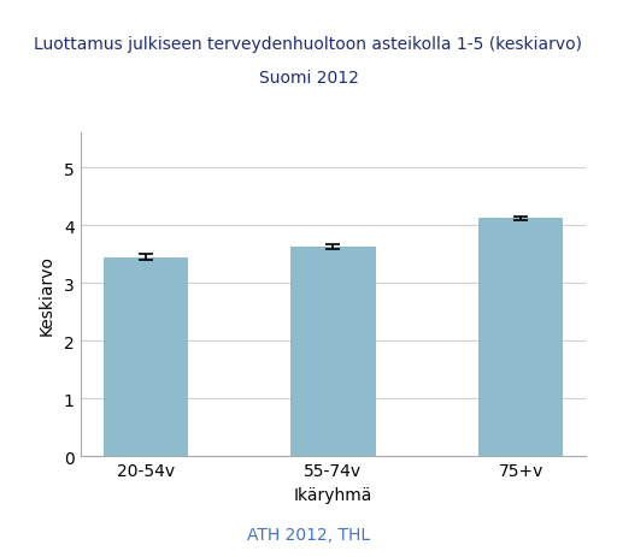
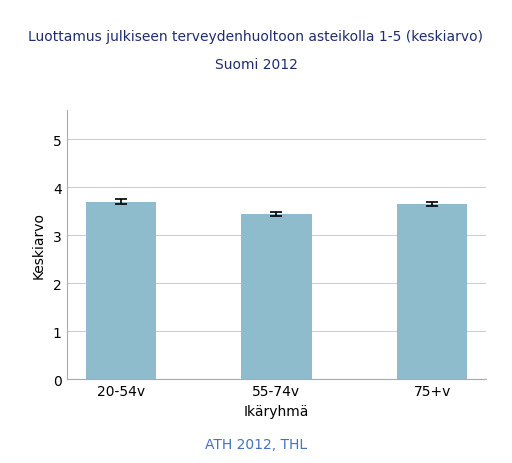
20-54v: 3.45 -> 3.70
55-74v: 3.63 -> 3.45
75+v: 4.12 -> 3.65
